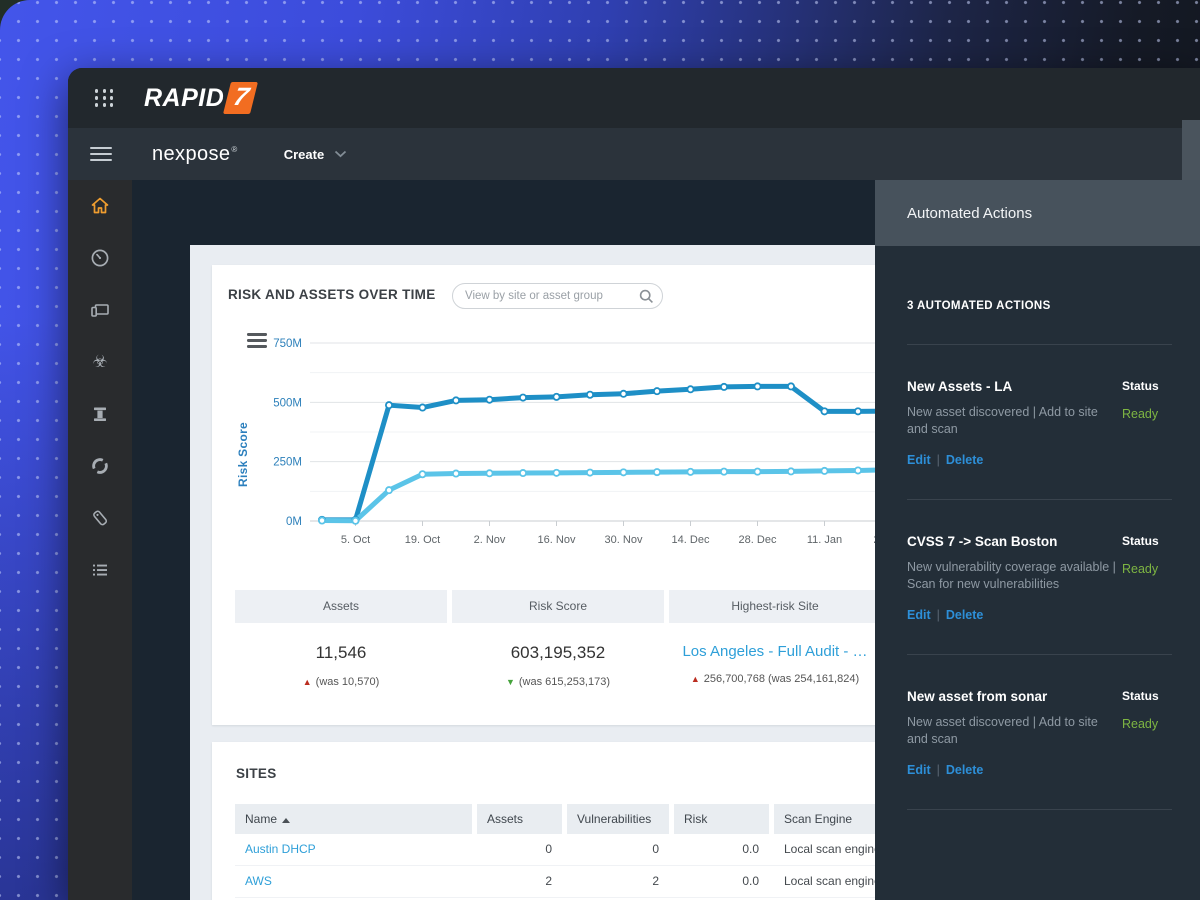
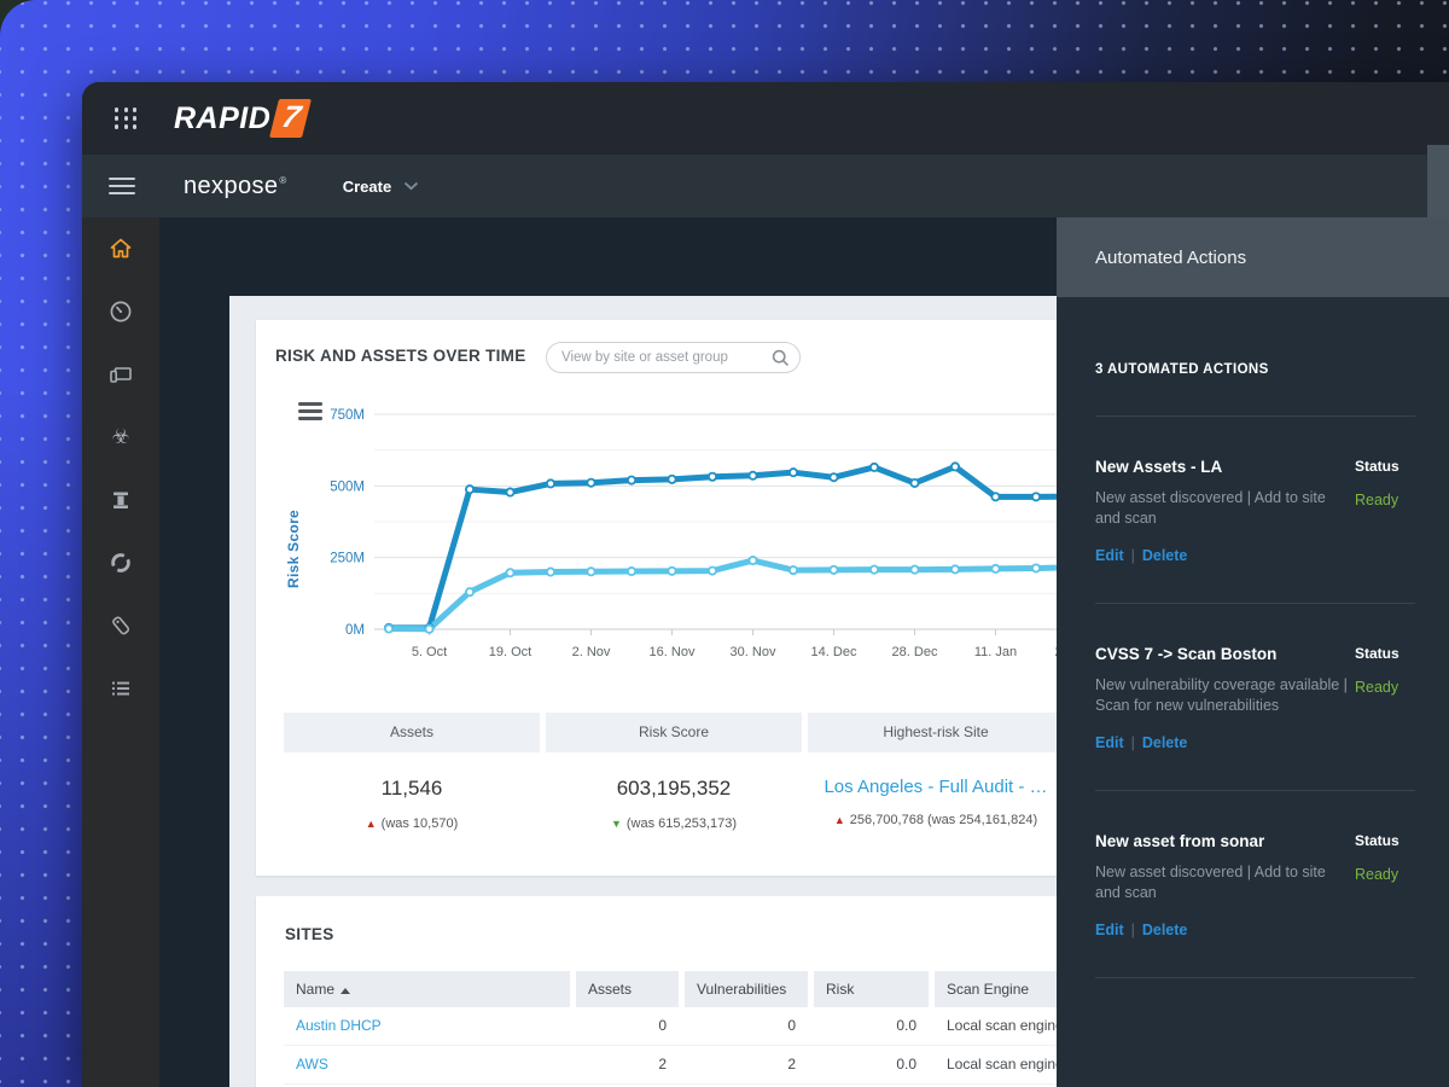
Assets/30. Nov: 200M -> 240M
Risk Score/14. Dec: 560M -> 530M
Risk Score/28. Dec: 570M -> 510M
